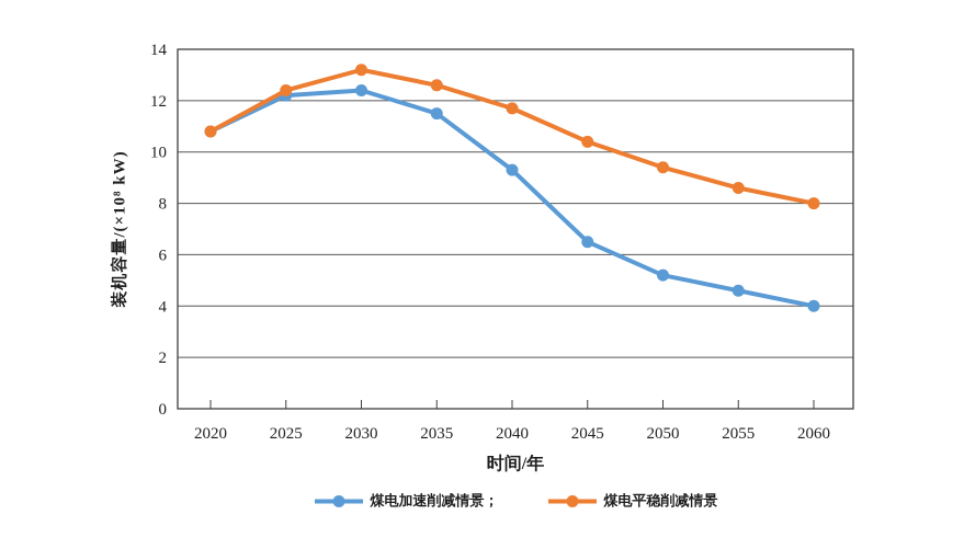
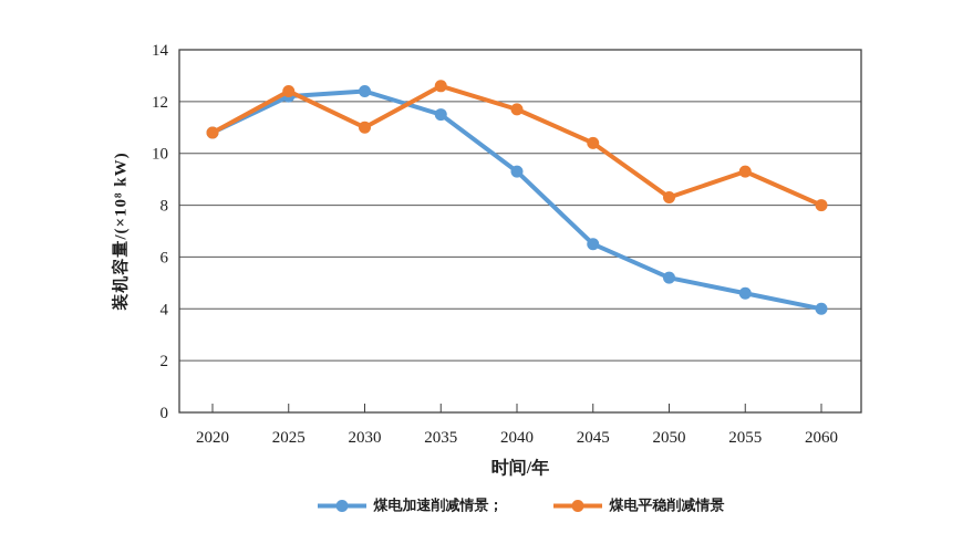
煤电平稳削减情景/2030: 13.2 -> 11.0
煤电平稳削减情景/2050: 9.4 -> 8.3
煤电平稳削减情景/2055: 8.6 -> 9.3
